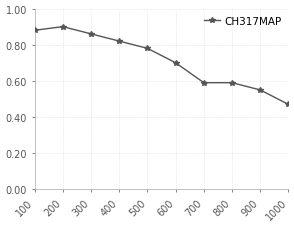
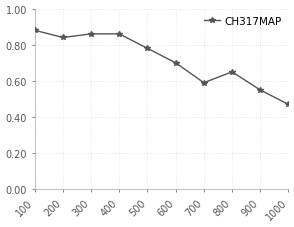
200: 0.90 -> 0.84
400: 0.82 -> 0.86
800: 0.59 -> 0.65
